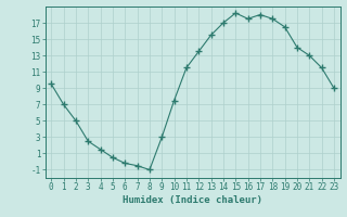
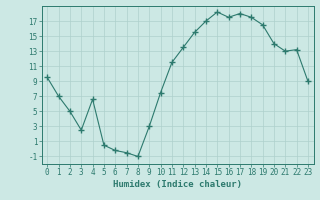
4: 1.5 -> 6.6
22: 11.5 -> 13.2
